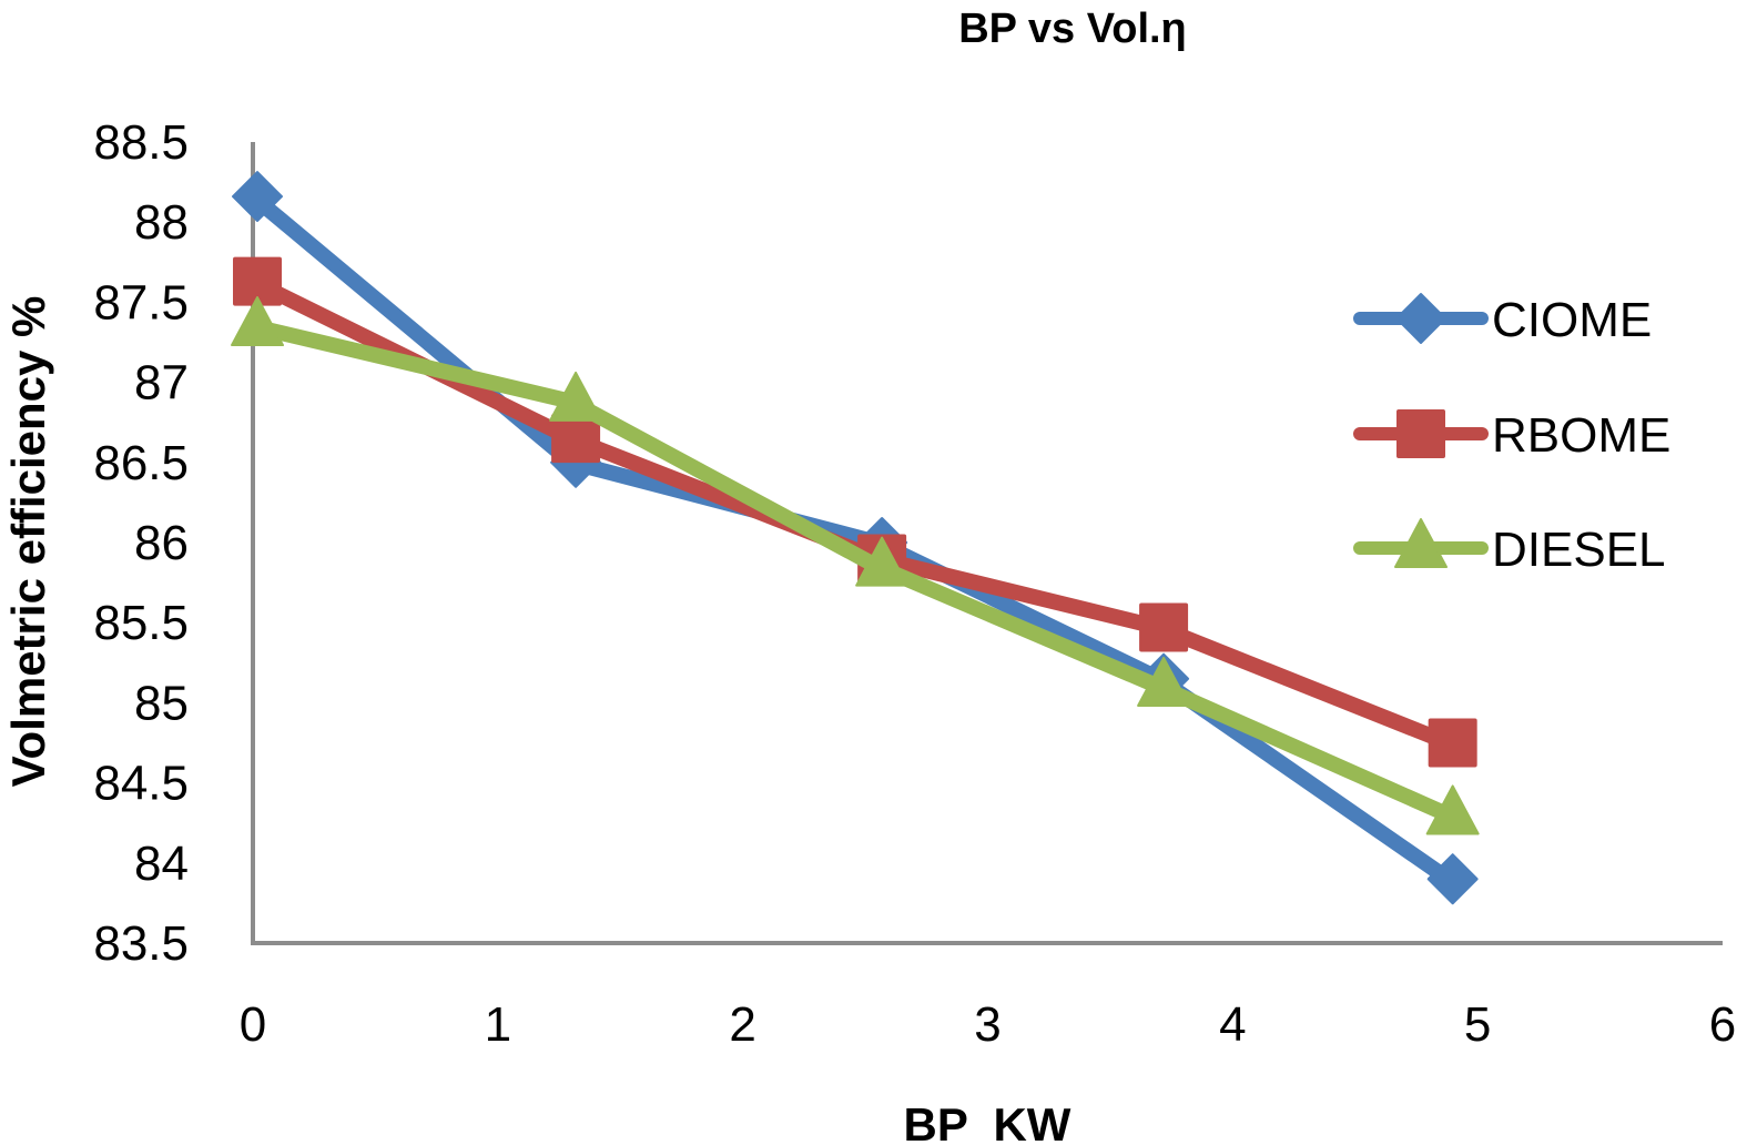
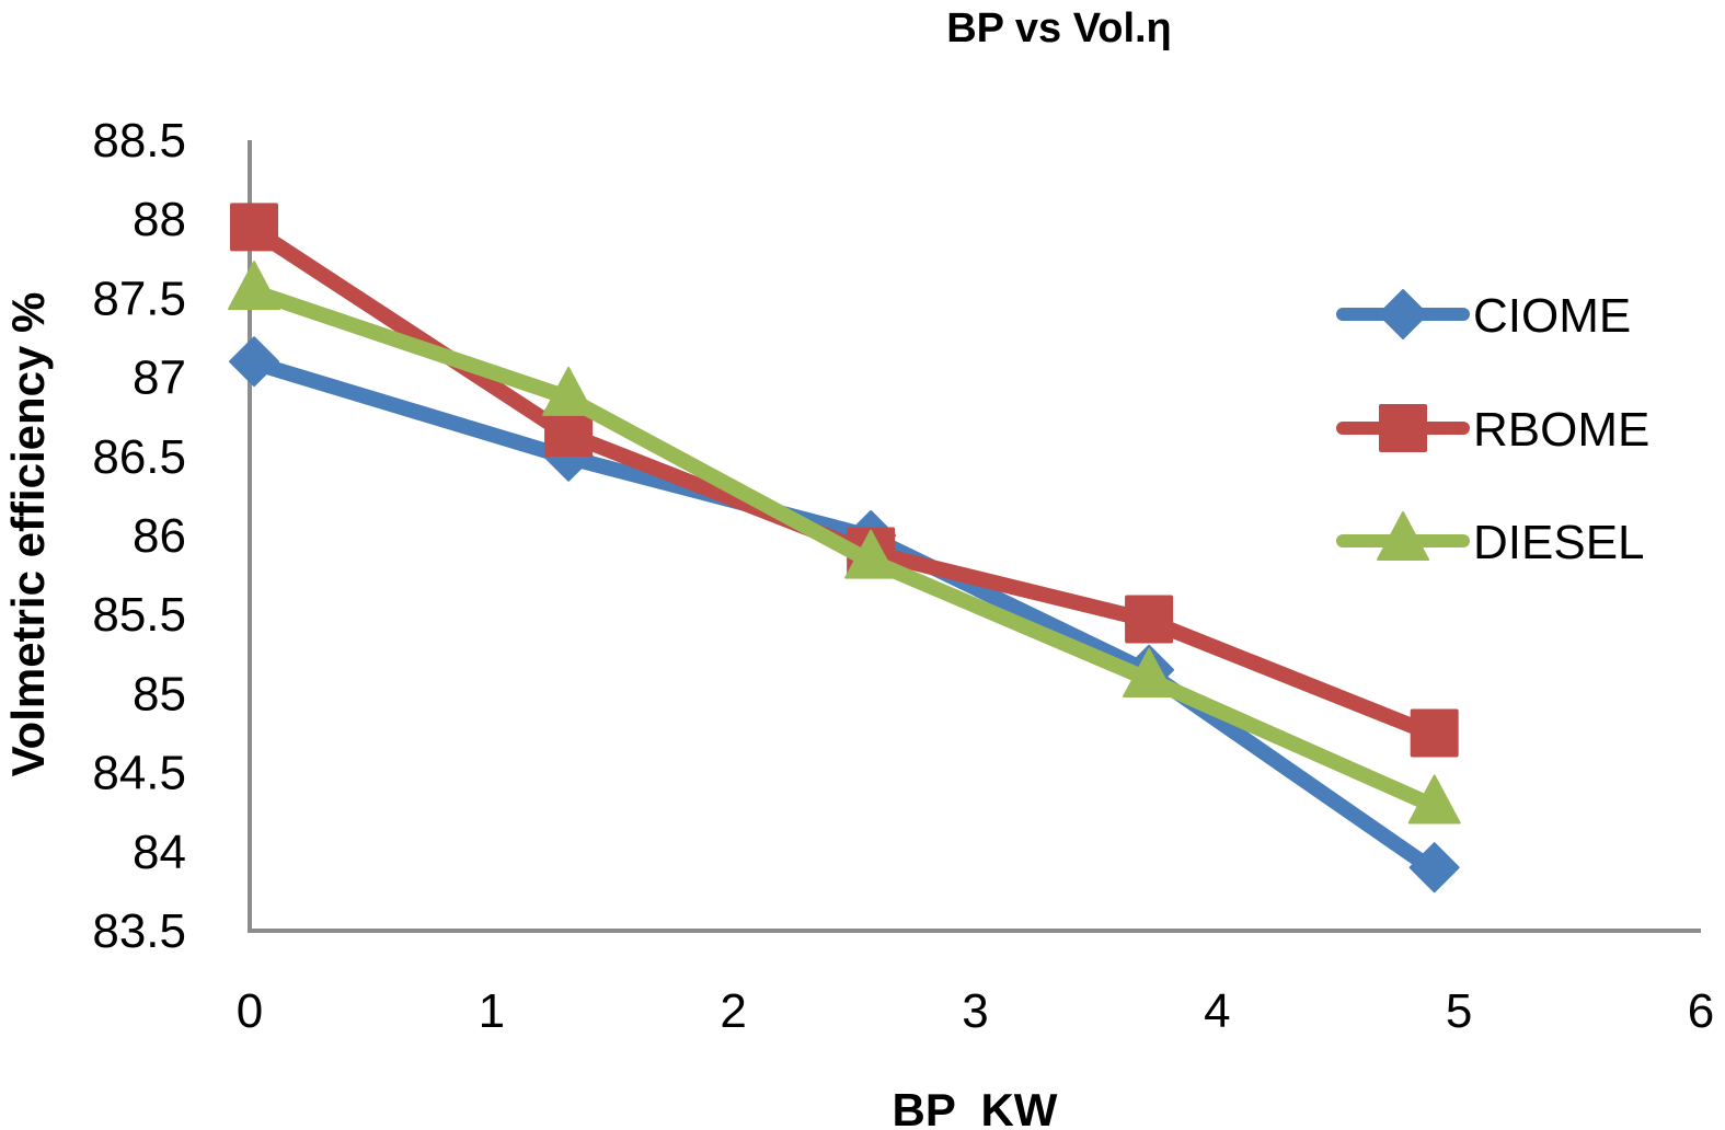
CIOME/0: 88.16 -> 87.10
RBOME/0: 87.63 -> 87.95
DIESEL/0: 87.35 -> 87.55
